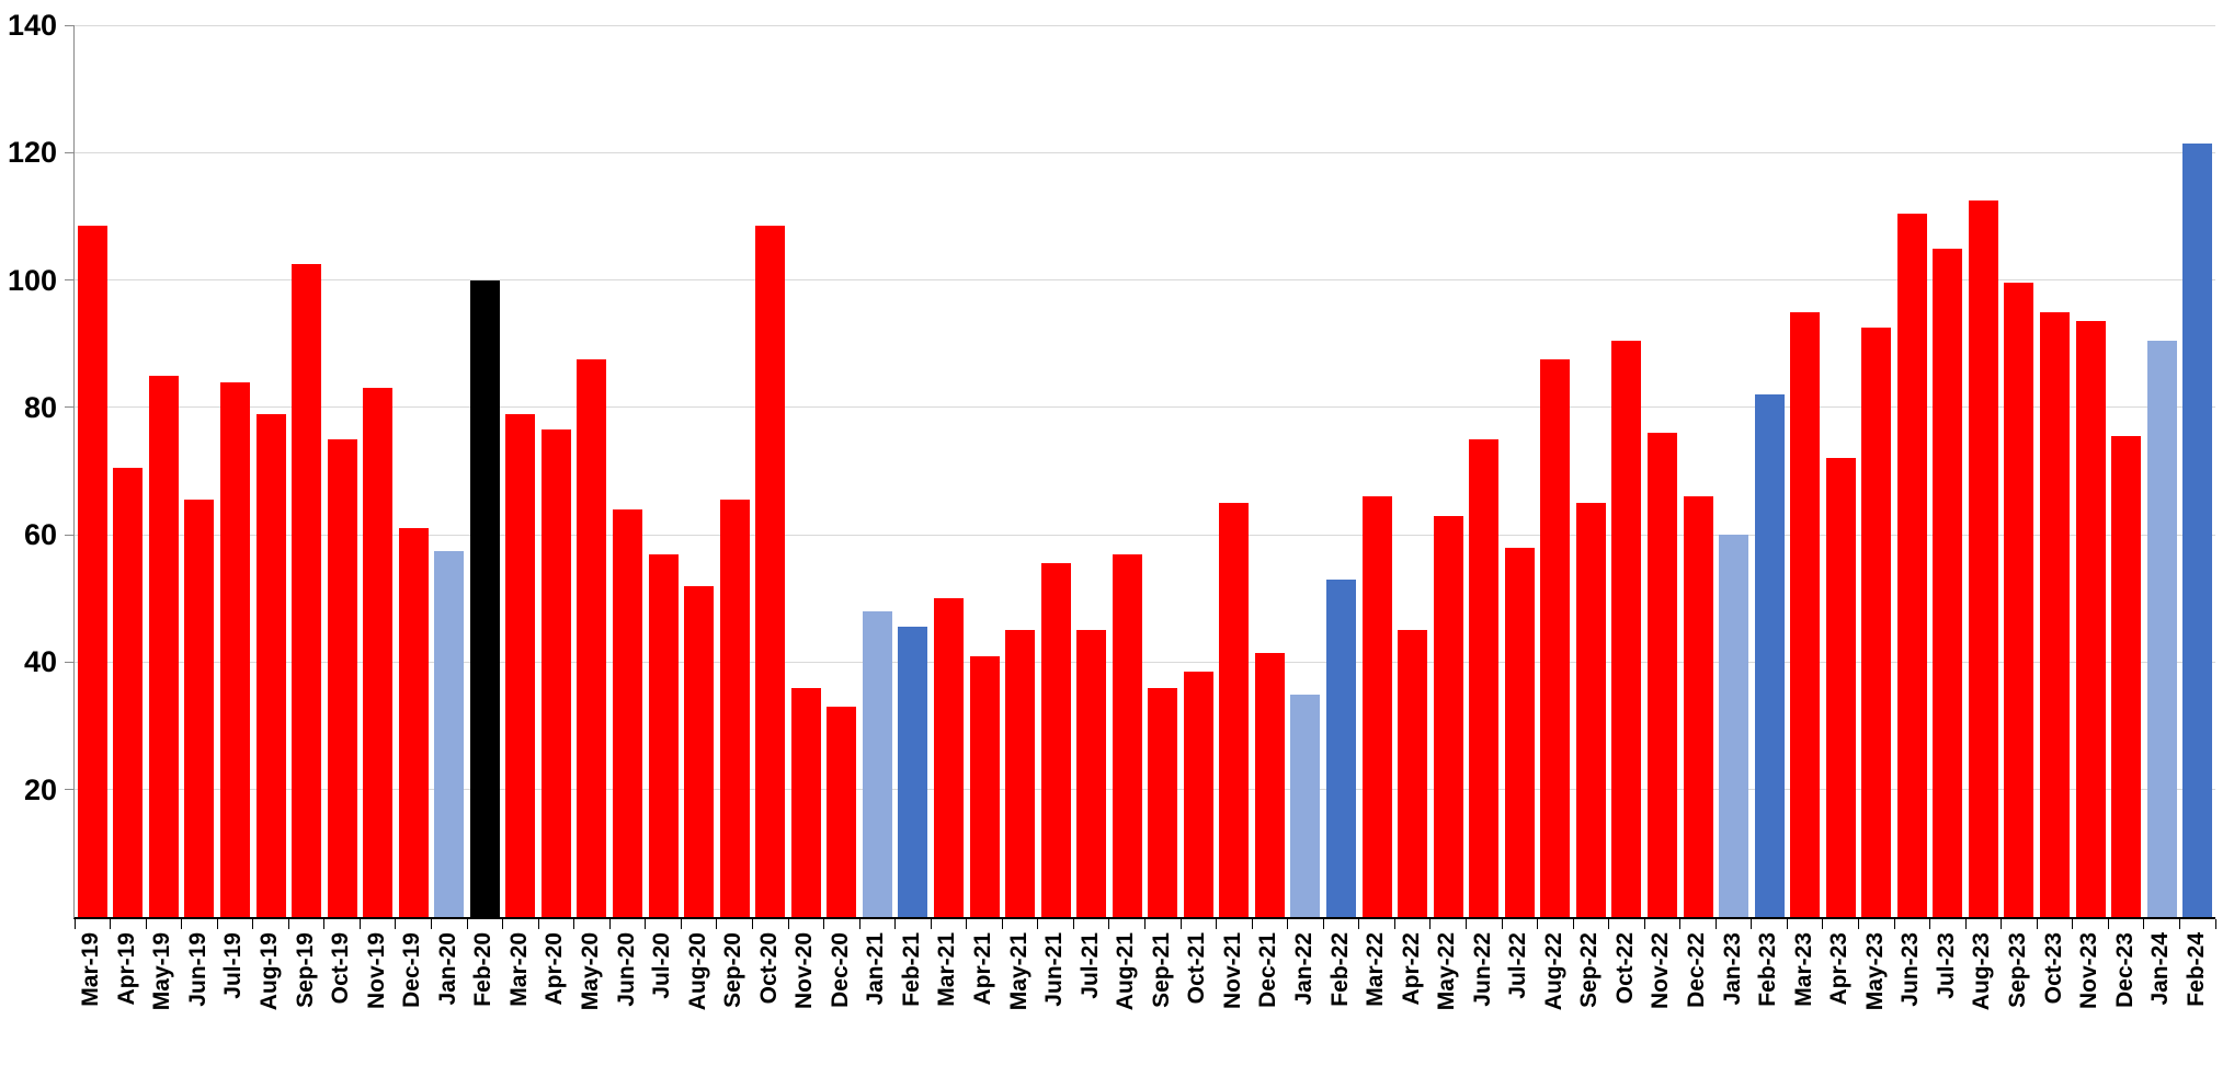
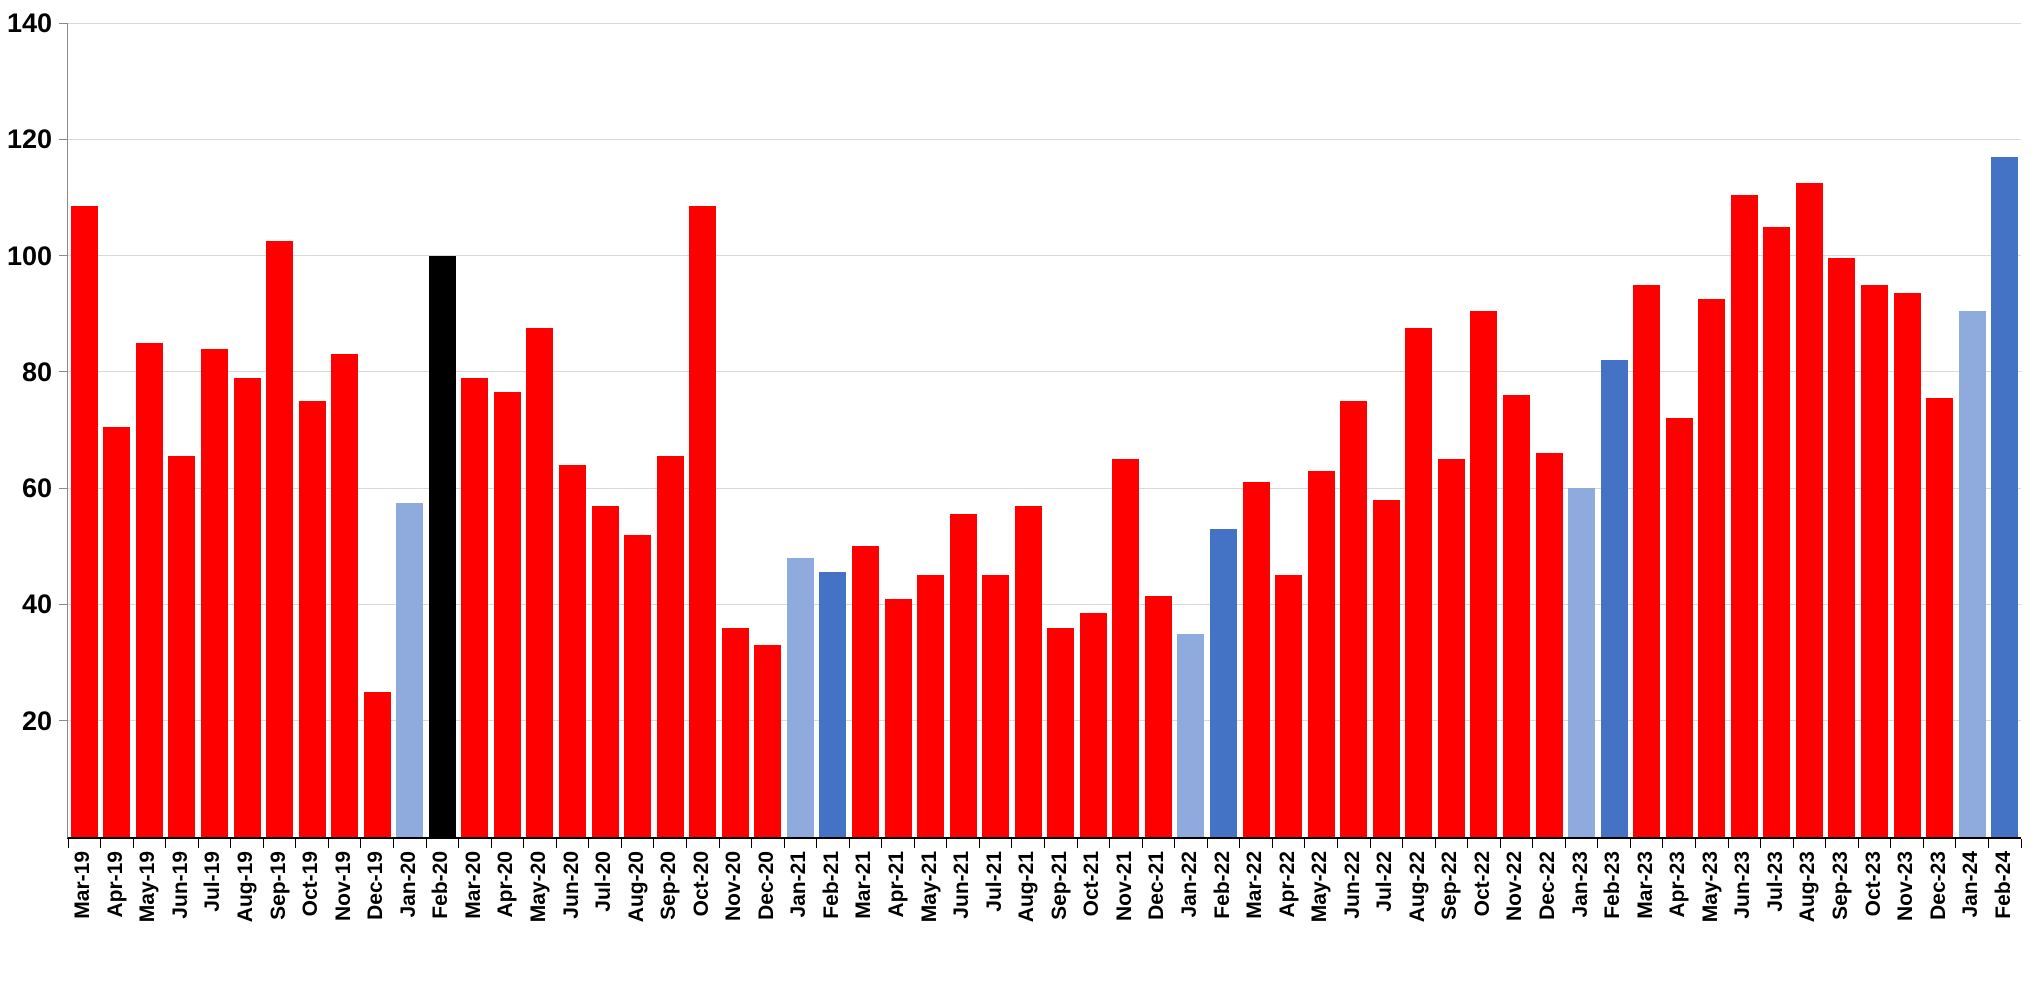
Dec-19: 61 -> 25
Mar-22: 66 -> 61
Feb-24: 122 -> 117
